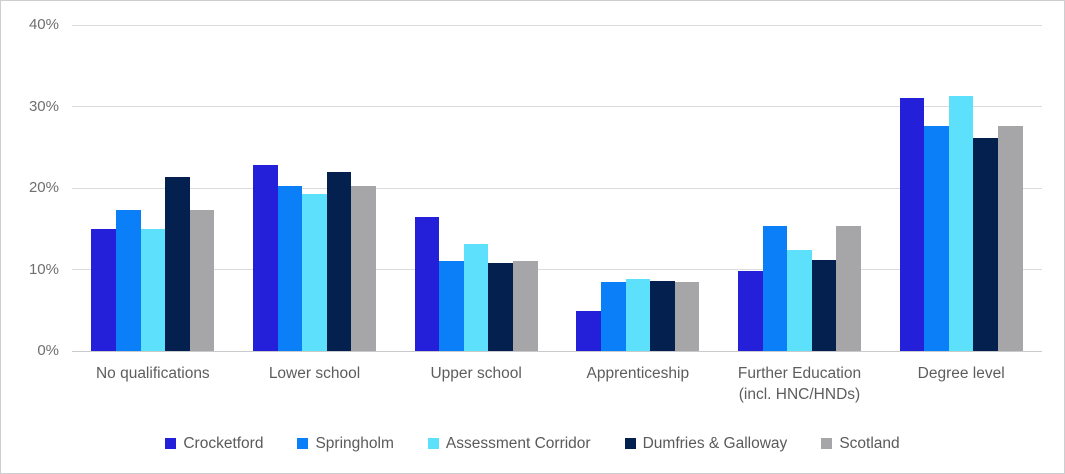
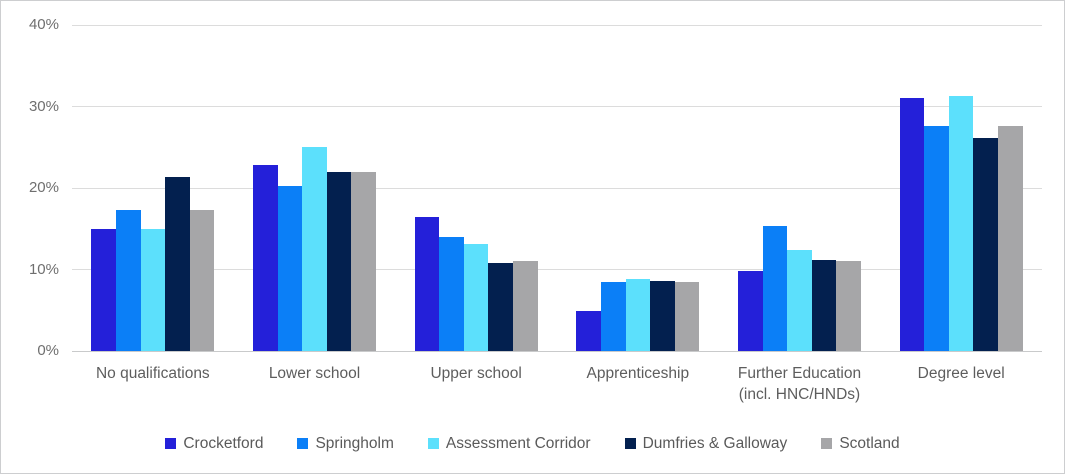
Assessment Corridor/Lower school: 19% -> 25%
Scotland/Lower school: 20% -> 22%
Springholm/Upper school: 11% -> 14%
Scotland/Further Education (incl. HNC/HNDs): 15% -> 11%
